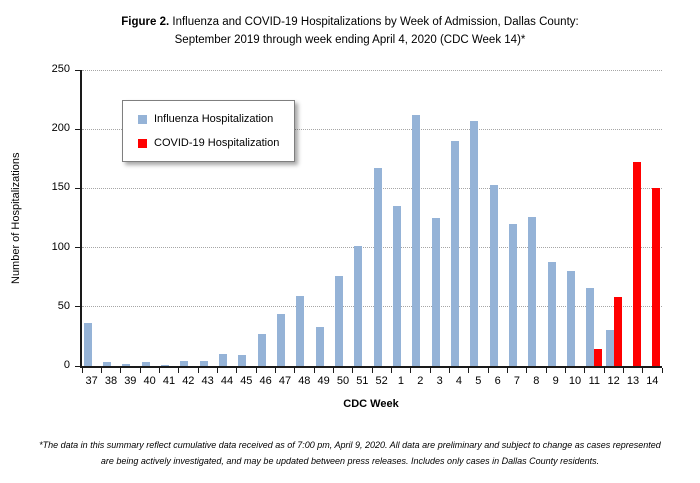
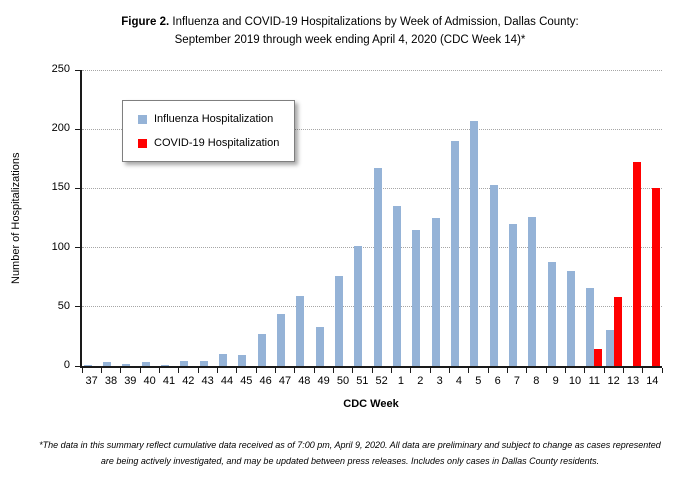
Influenza Hospitalization/37: 36 -> 1
Influenza Hospitalization/2: 212 -> 115
